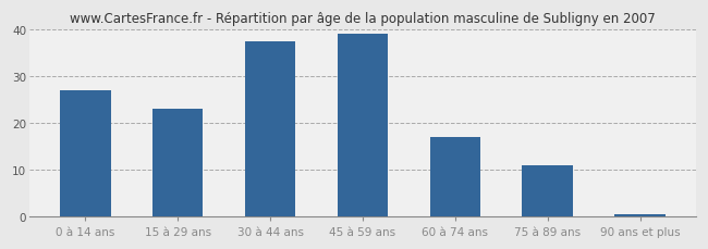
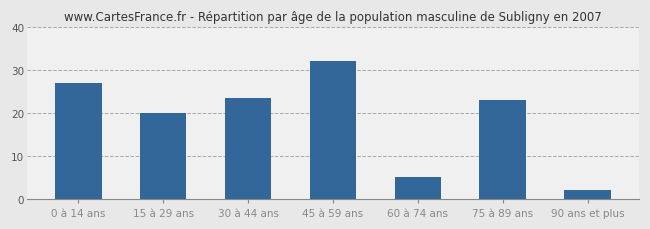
15 à 29 ans: 23.0 -> 20.0
30 à 44 ans: 37.5 -> 23.5
45 à 59 ans: 39.0 -> 32.0
60 à 74 ans: 17.0 -> 5.0
75 à 89 ans: 11.0 -> 23.0
90 ans et plus: 0.5 -> 2.0
